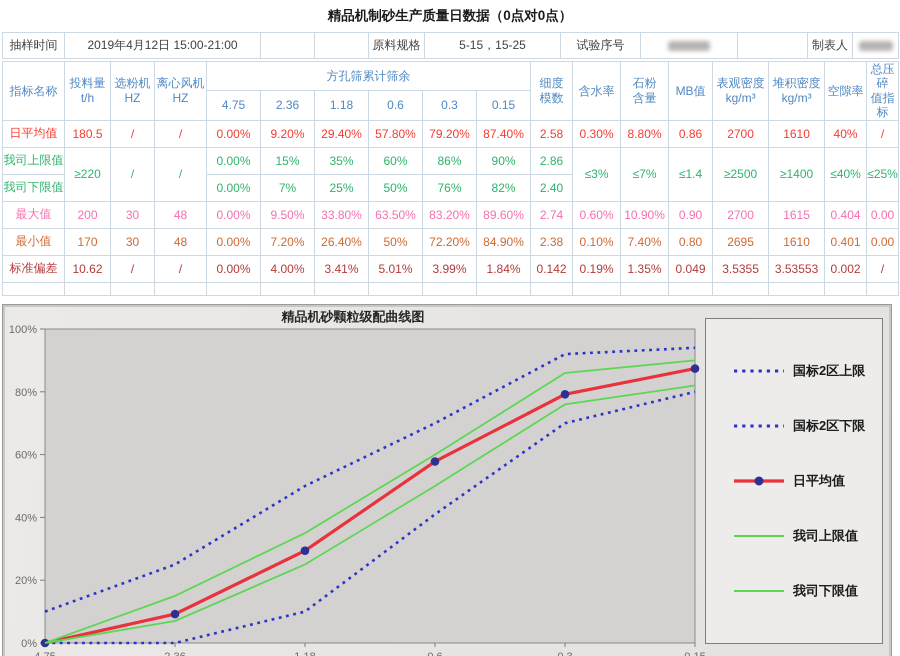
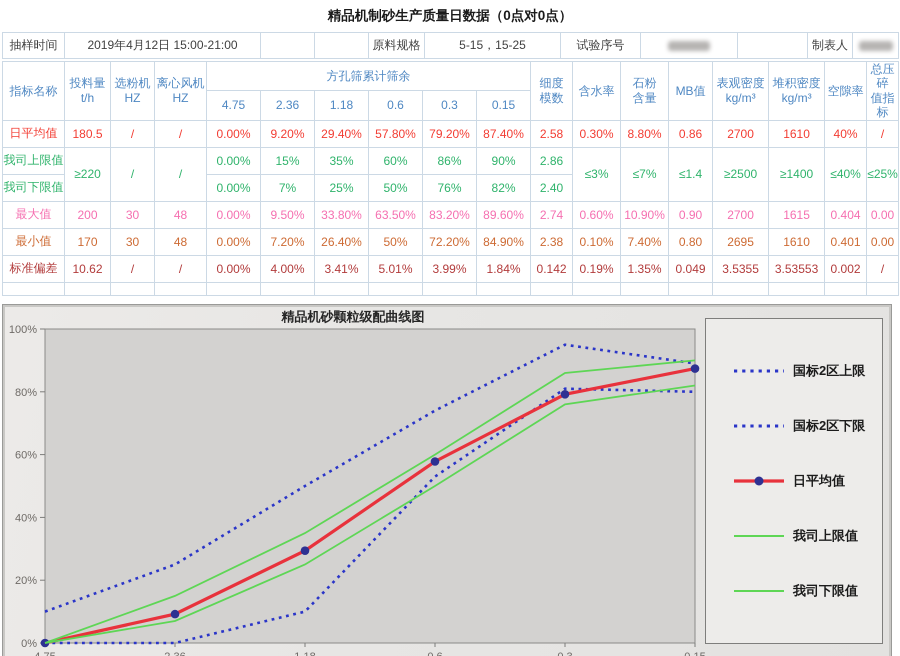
国标2区上限/0.6: 70% -> 74%
国标2区下限/0.6: 41% -> 53%
国标2区上限/0.3: 92% -> 95%
国标2区下限/0.3: 70% -> 81%
国标2区上限/0.15: 94% -> 89%
